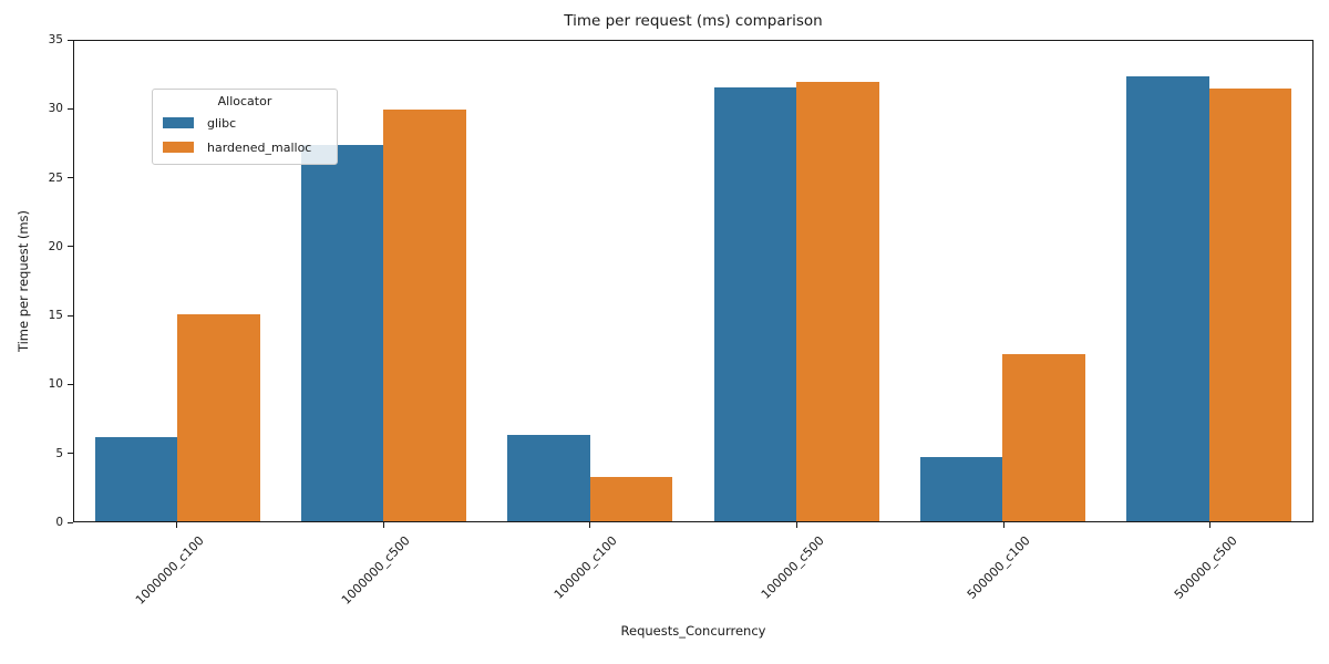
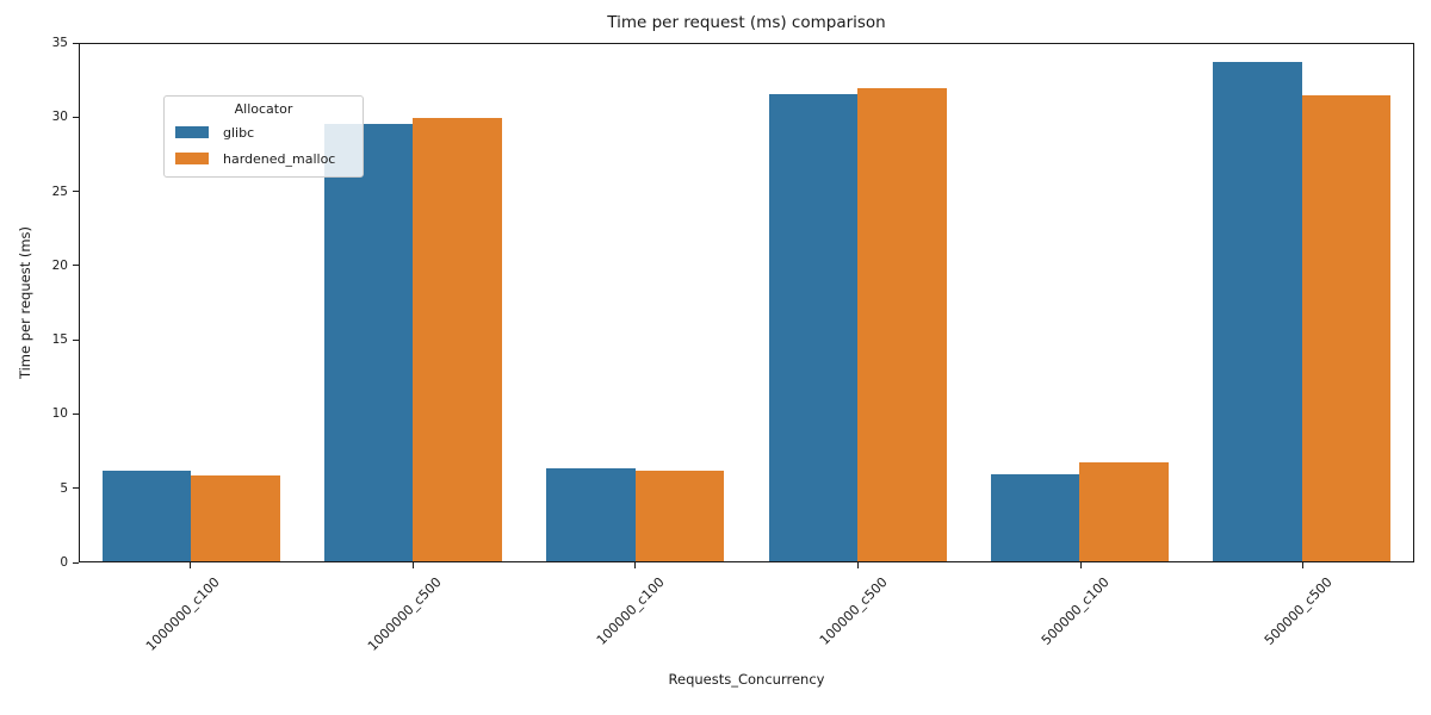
hardened_malloc/1000000_c100: 15.1 -> 5.8
glibc/1000000_c500: 27.4 -> 29.6
hardened_malloc/100000_c100: 3.2 -> 6.1
glibc/500000_c100: 4.7 -> 5.9
hardened_malloc/500000_c100: 12.2 -> 6.7
glibc/500000_c500: 32.4 -> 33.8
